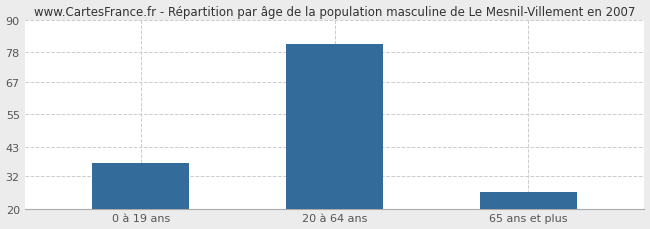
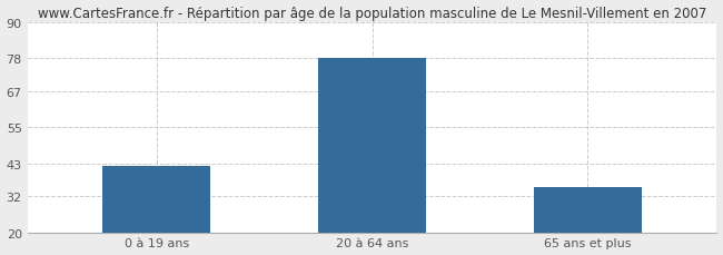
0 à 19 ans: 37 -> 42
20 à 64 ans: 81 -> 78
65 ans et plus: 26 -> 35
